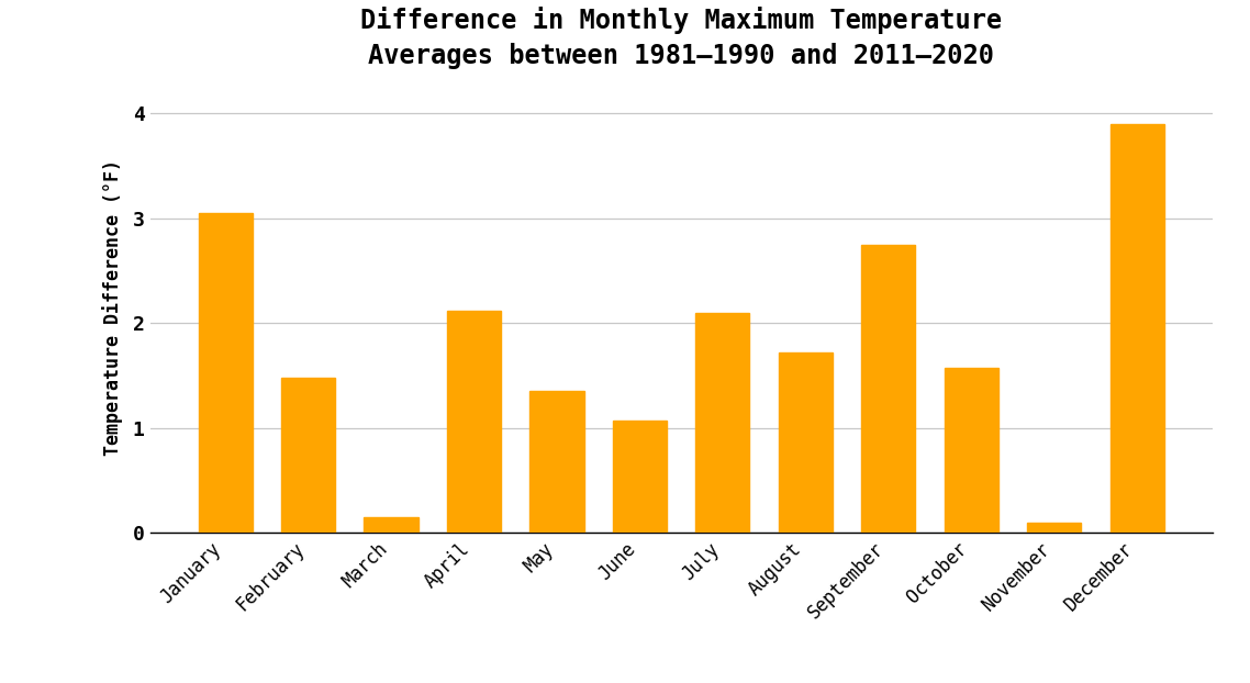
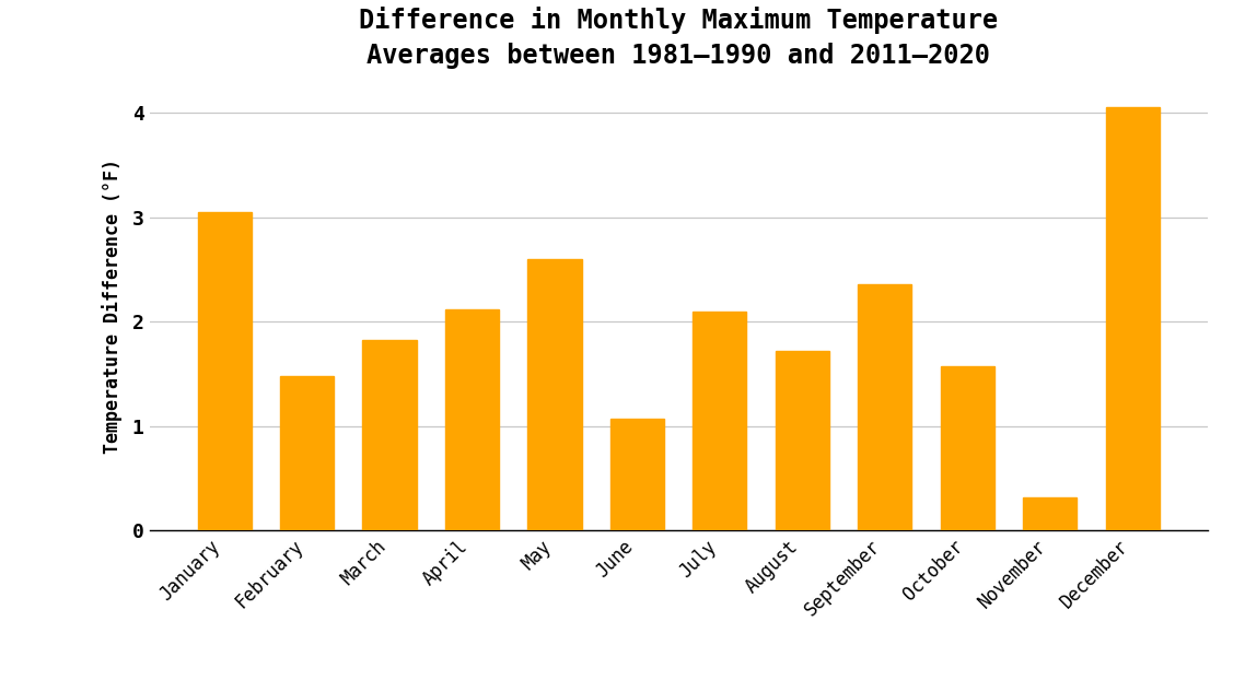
March: 0.15 -> 1.82
May: 1.35 -> 2.60
September: 2.75 -> 2.36
November: 0.10 -> 0.32
December: 3.90 -> 4.06
